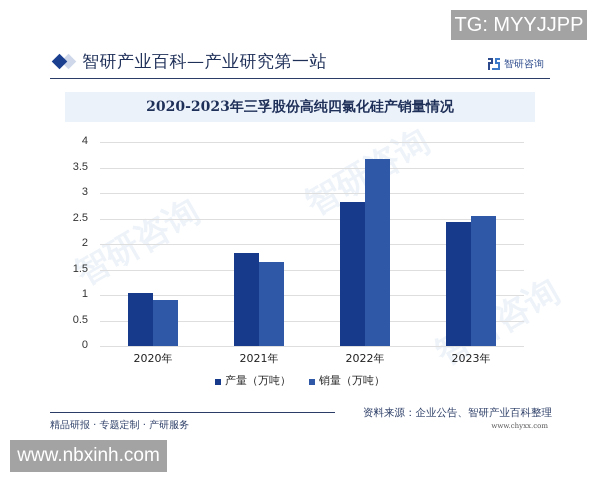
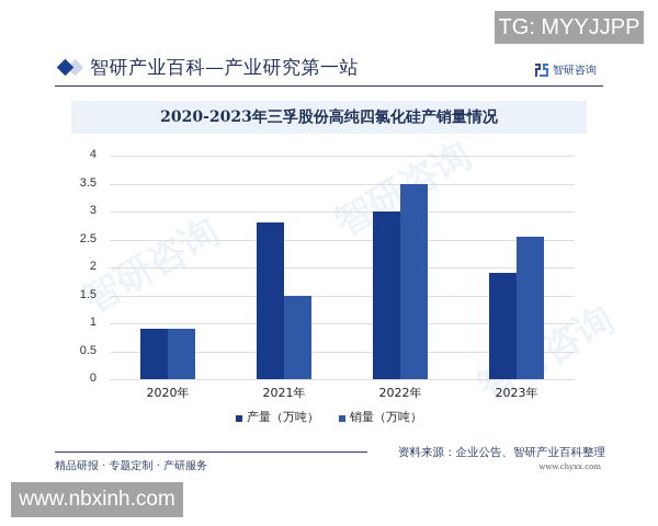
产量（万吨）/2020年: 1.0 -> 0.9
产量（万吨）/2021年: 1.8 -> 2.8
销量（万吨）/2021年: 1.6 -> 1.5
产量（万吨）/2022年: 2.8 -> 3.0
销量（万吨）/2022年: 3.7 -> 3.5
产量（万吨）/2023年: 2.4 -> 1.9
